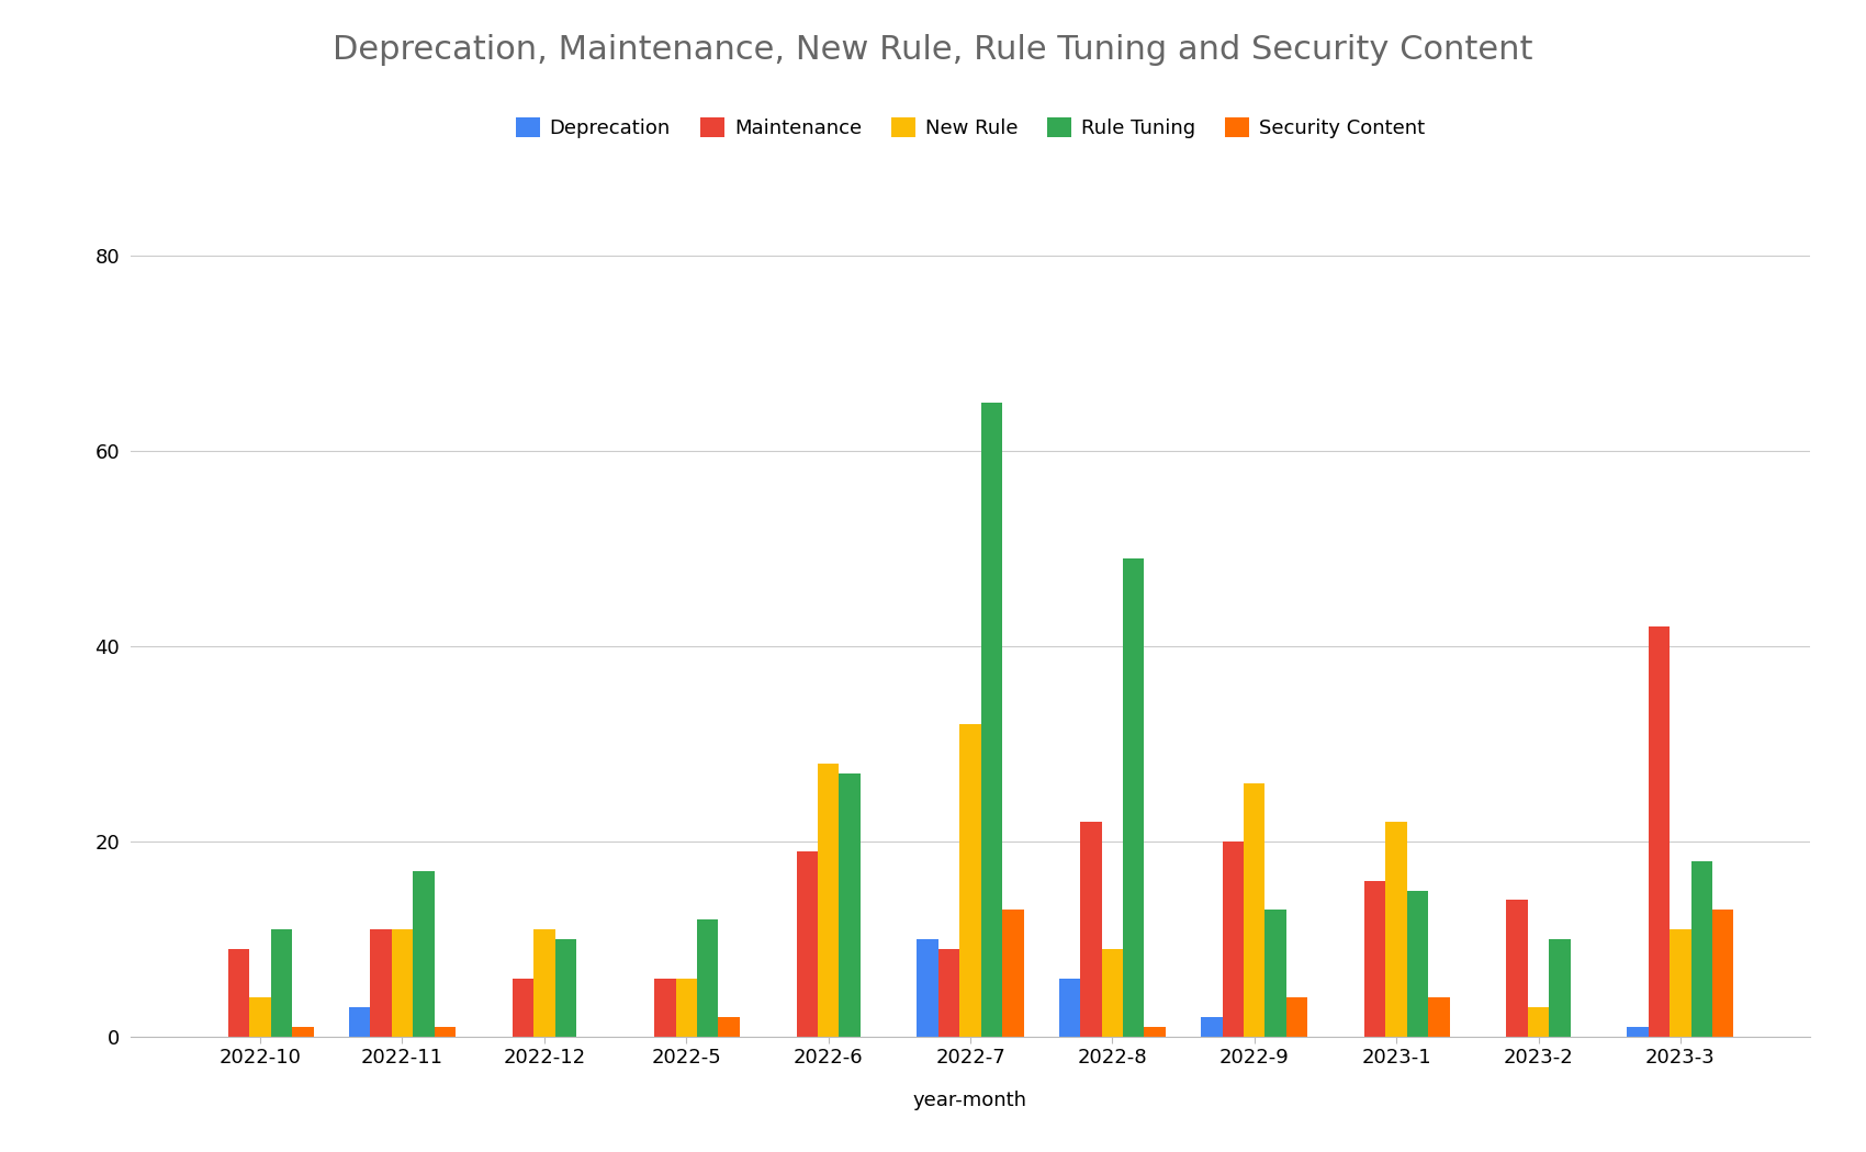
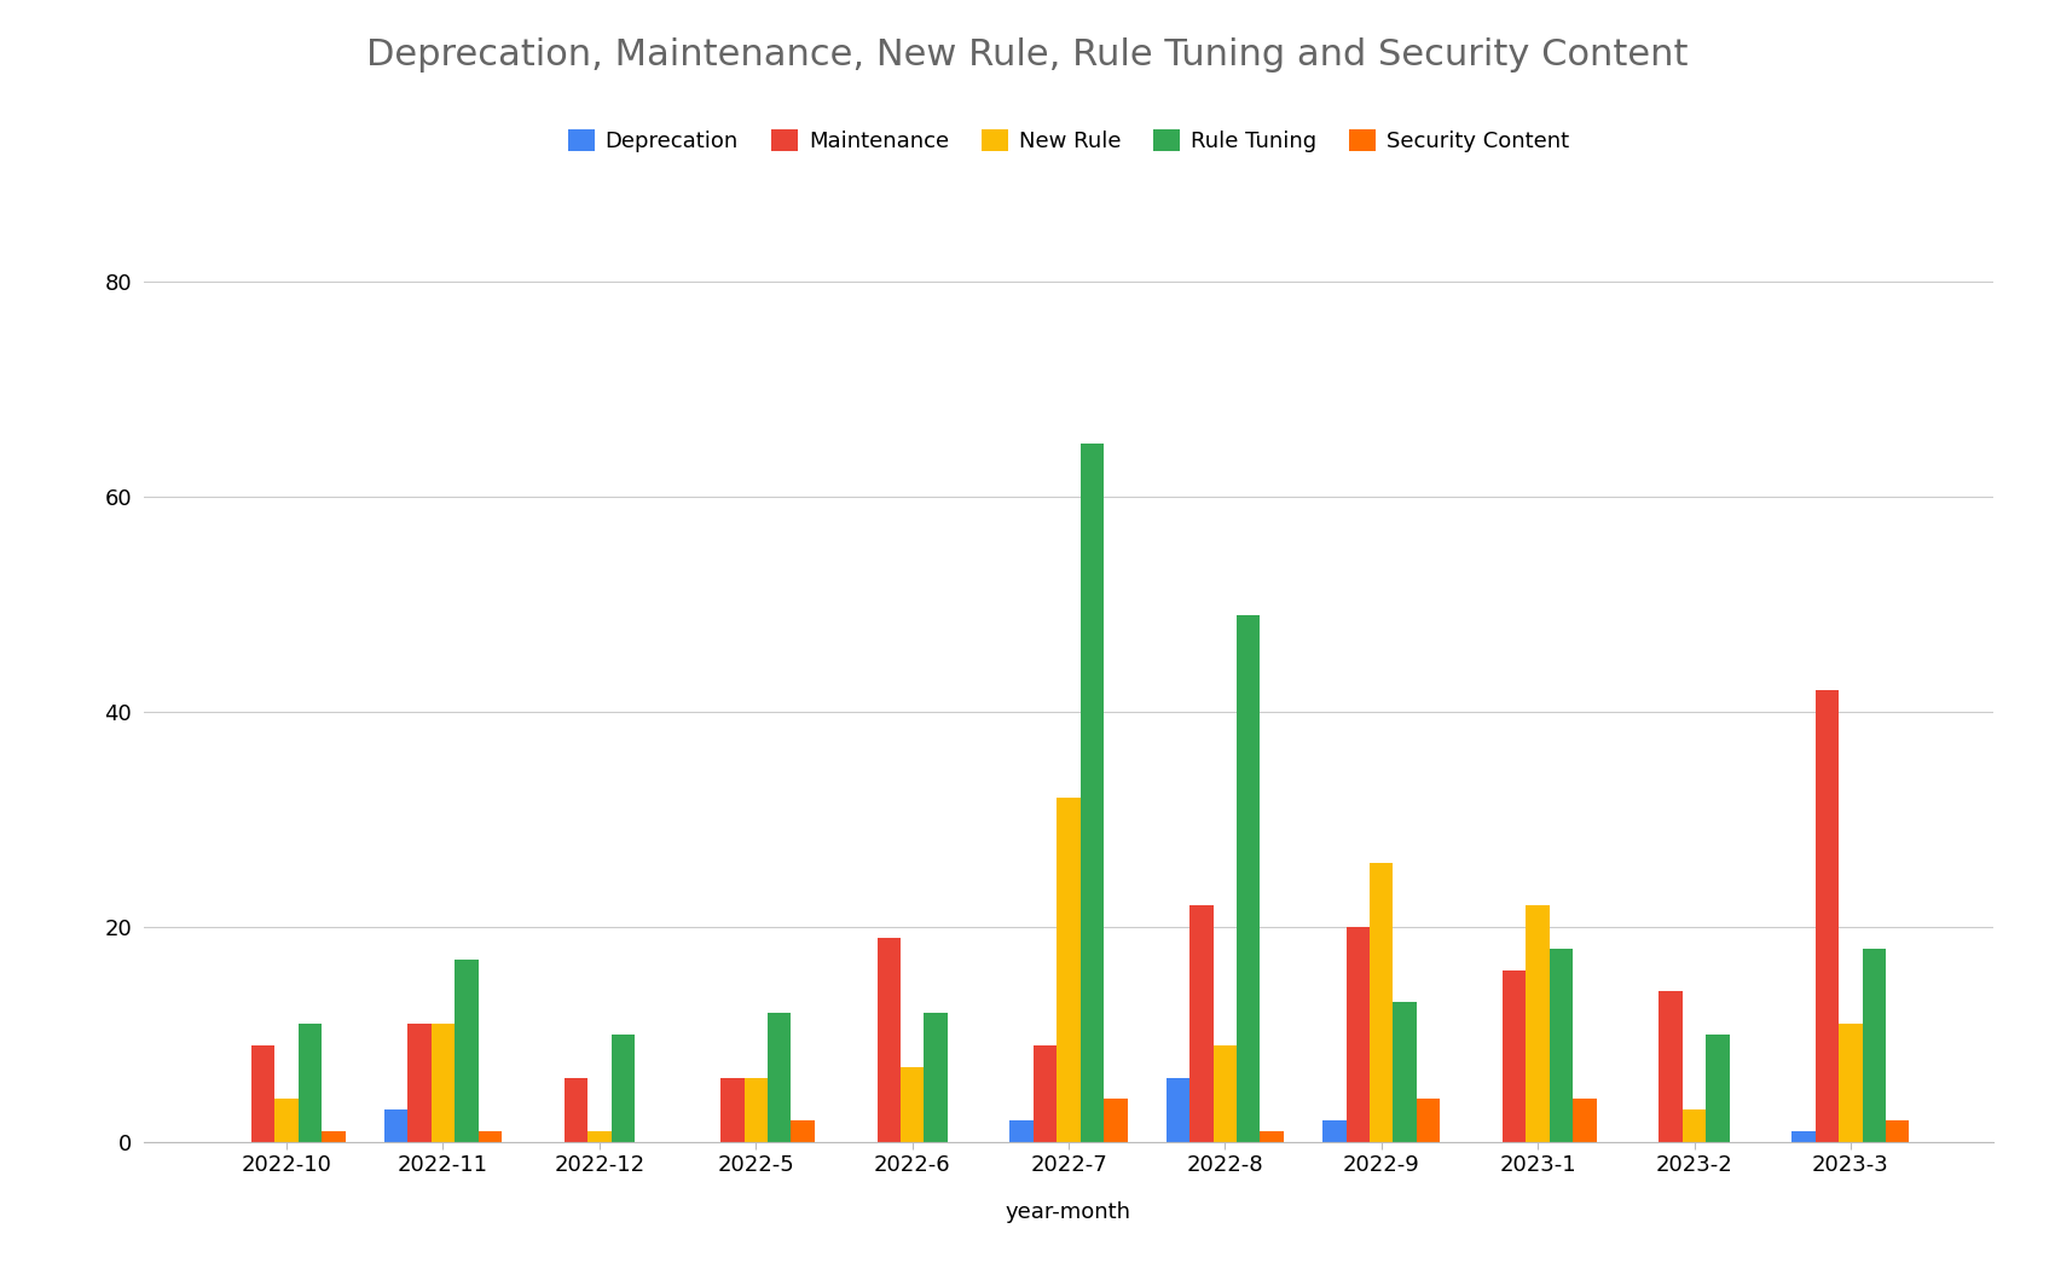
New Rule/2022-12: 11 -> 1
New Rule/2022-6: 28 -> 7
Rule Tuning/2022-6: 27 -> 12
Deprecation/2022-7: 10 -> 2
Security Content/2022-7: 13 -> 4
Rule Tuning/2023-1: 15 -> 18
Security Content/2023-3: 13 -> 2
